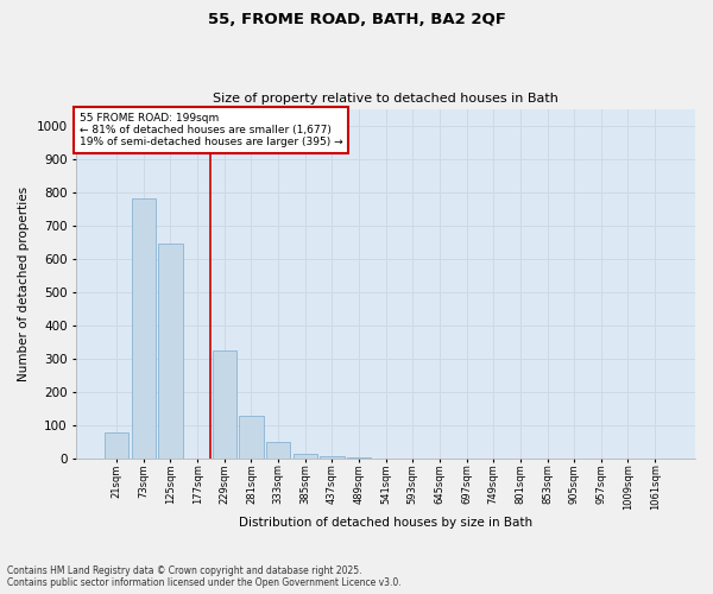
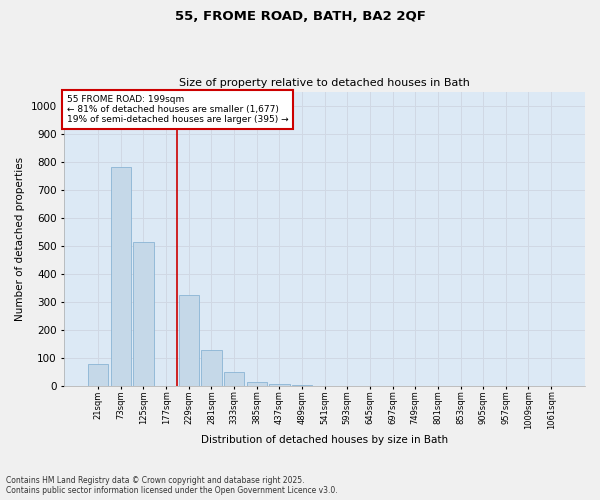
125sqm: 645 -> 515
